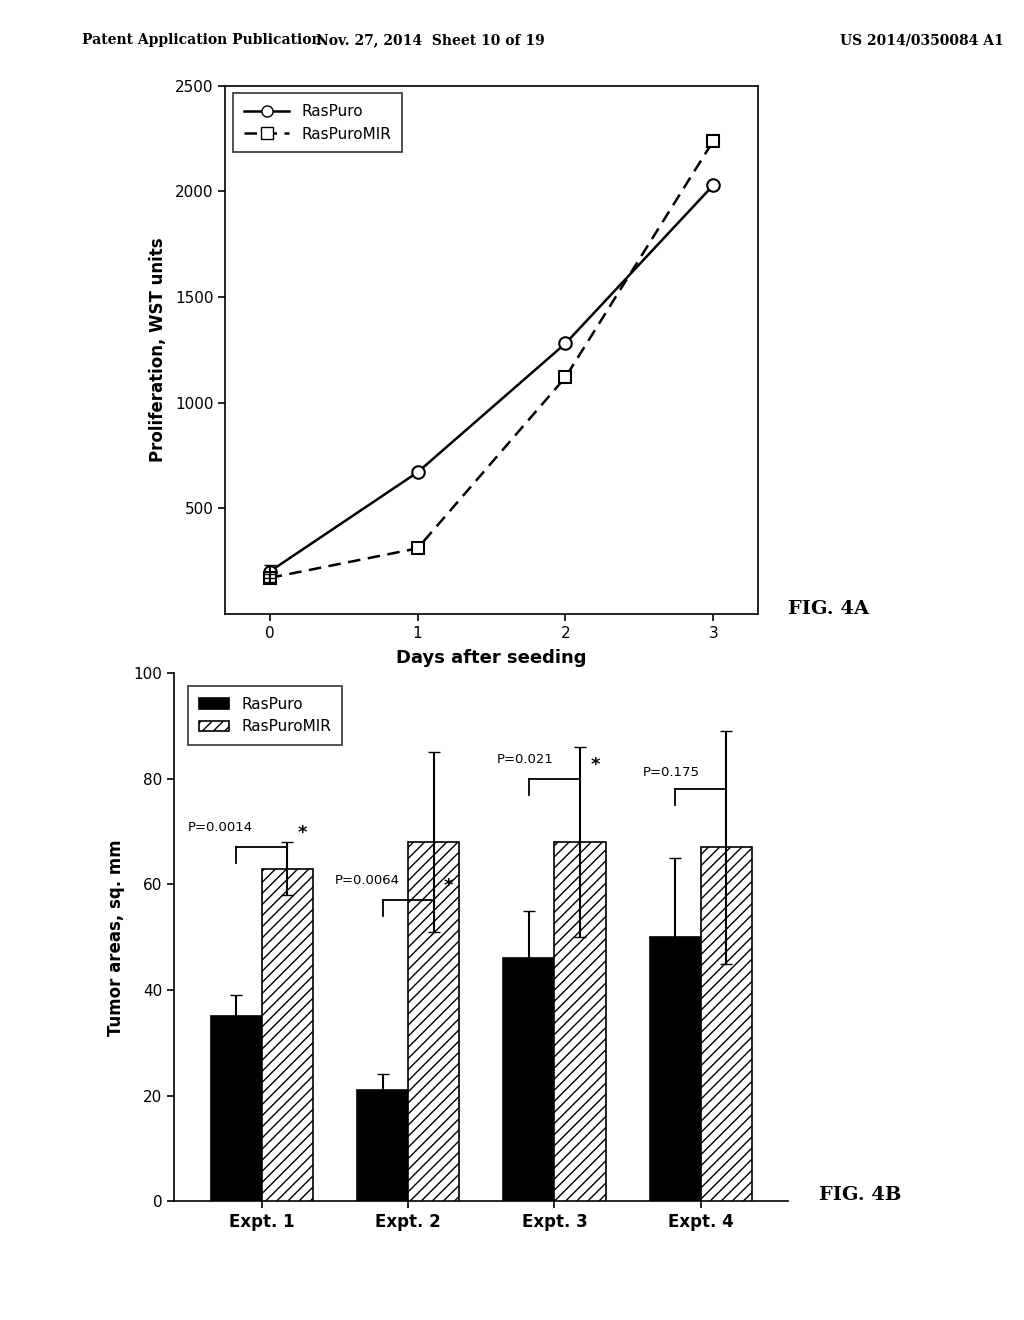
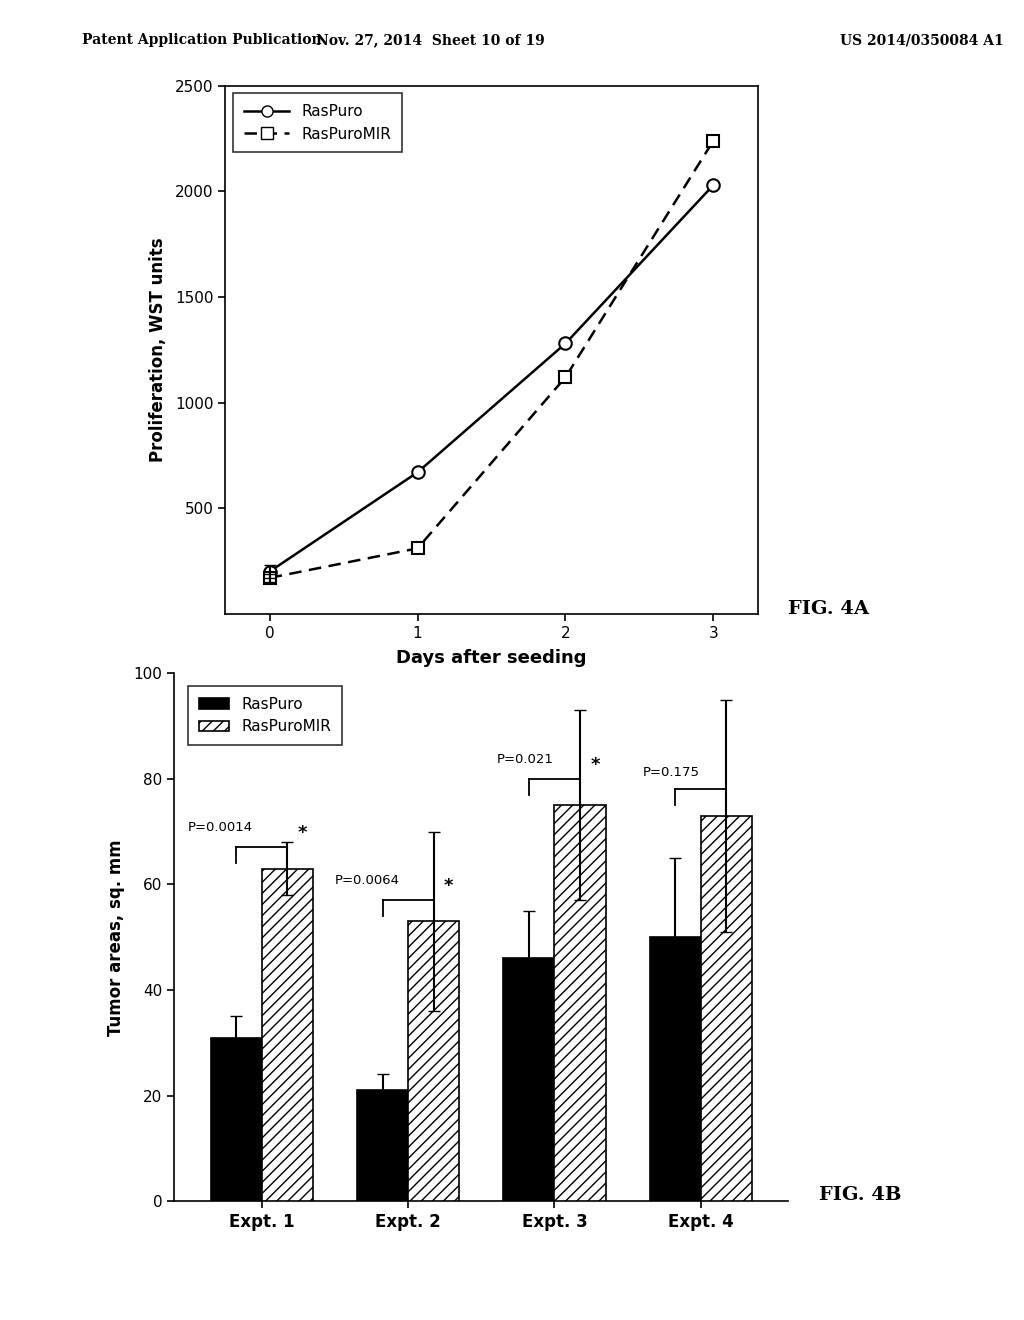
RasPuro/Expt. 1: 35 -> 31
RasPuroMIR/Expt. 2: 68 -> 53
RasPuroMIR/Expt. 3: 68 -> 75
RasPuroMIR/Expt. 4: 67 -> 73
